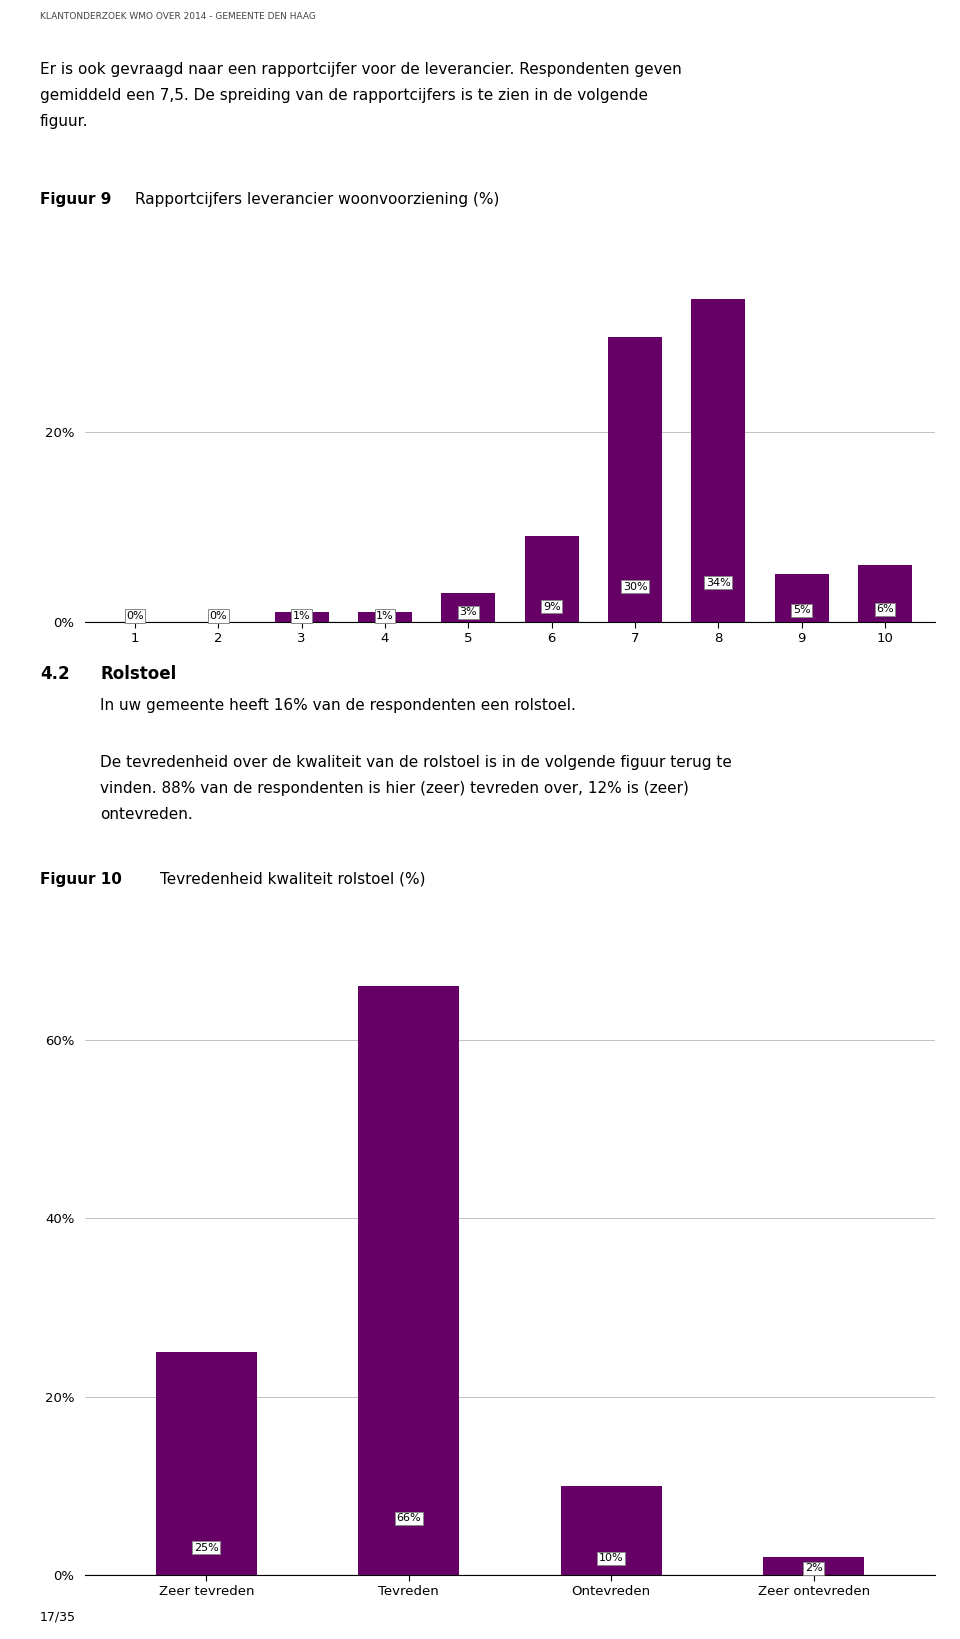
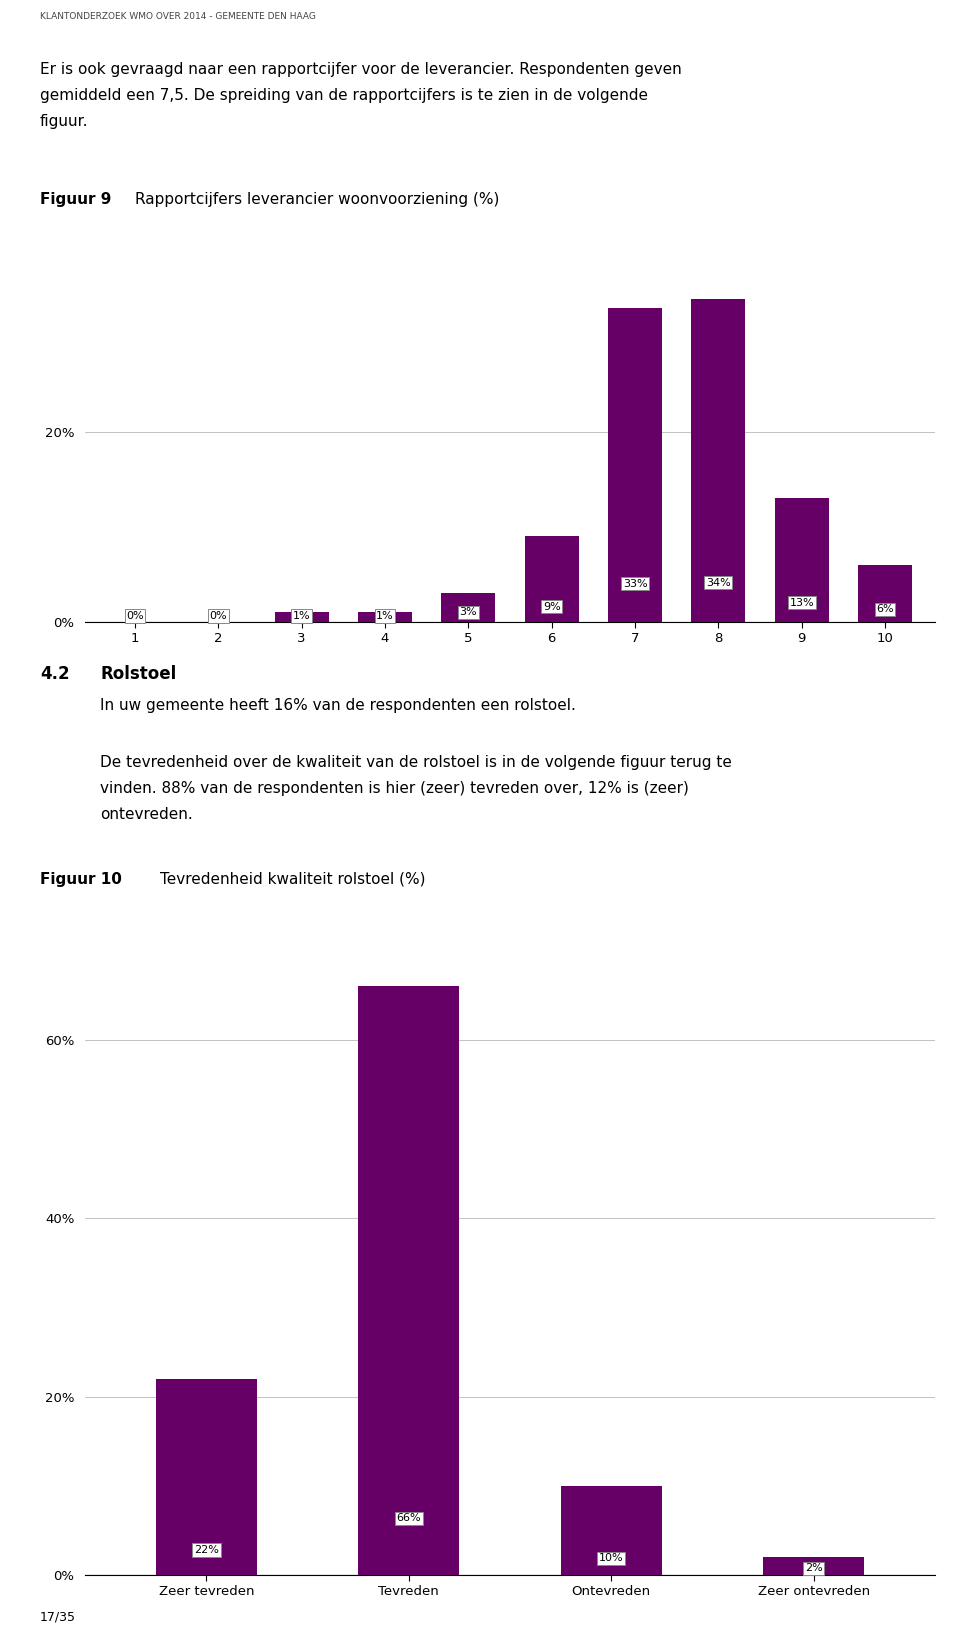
7: 30% -> 33%
9: 5% -> 13%
Zeer tevreden: 25% -> 22%
